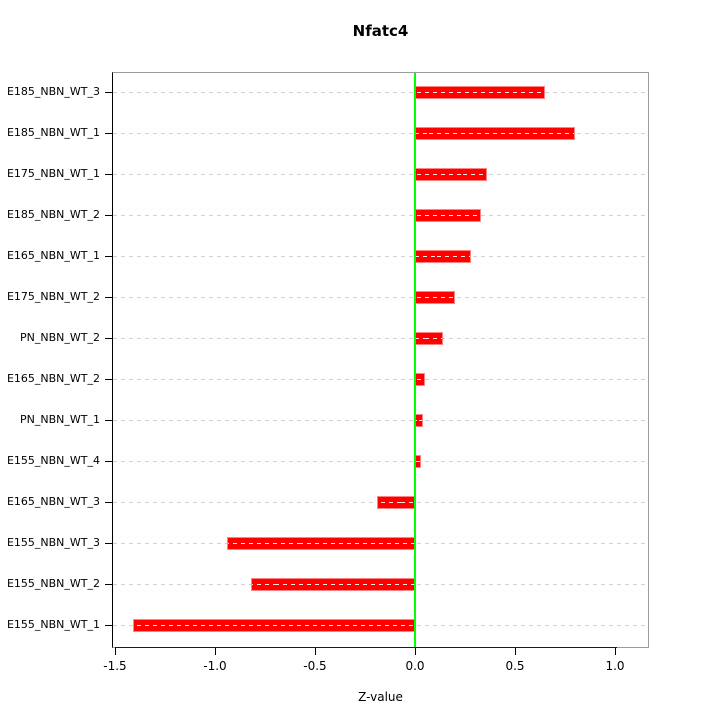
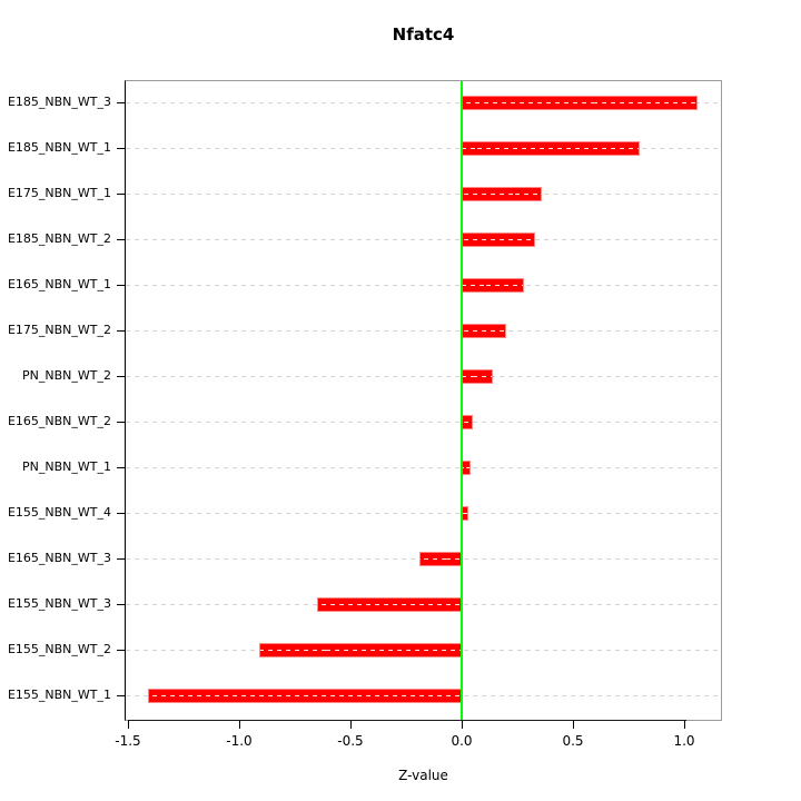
E185_NBN_WT_3: 0.65 -> 1.06
E155_NBN_WT_3: -0.94 -> -0.65
E155_NBN_WT_2: -0.82 -> -0.91
